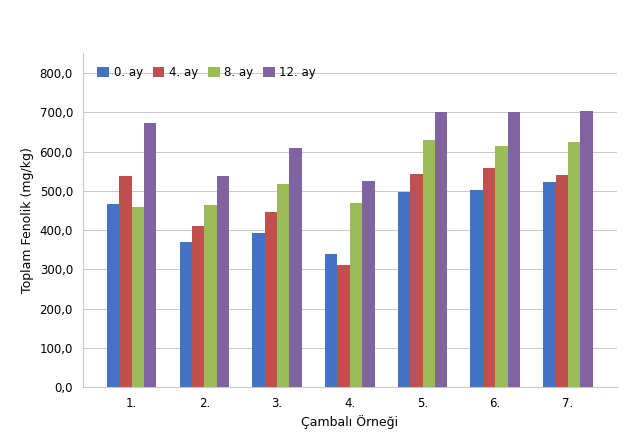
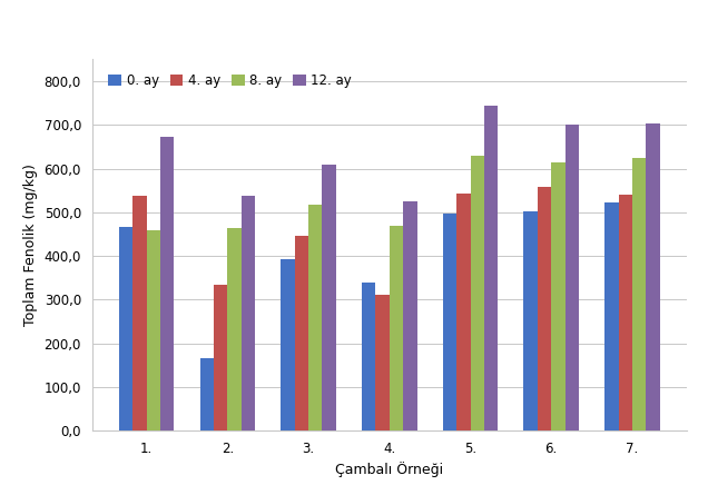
0. ay/2.: 370 -> 165
4. ay/2.: 410 -> 335
12. ay/5.: 700 -> 745
